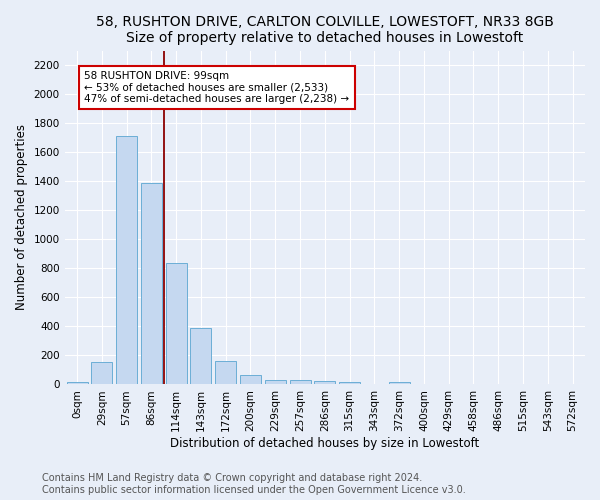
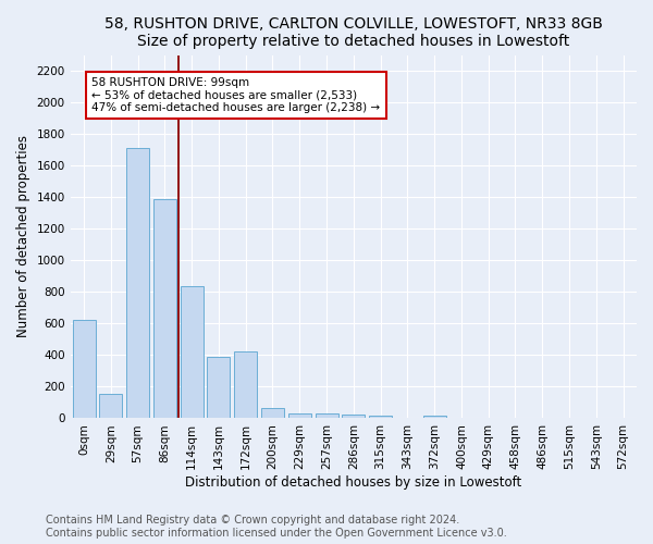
0sqm: 20 -> 620
172sqm: 160 -> 420
